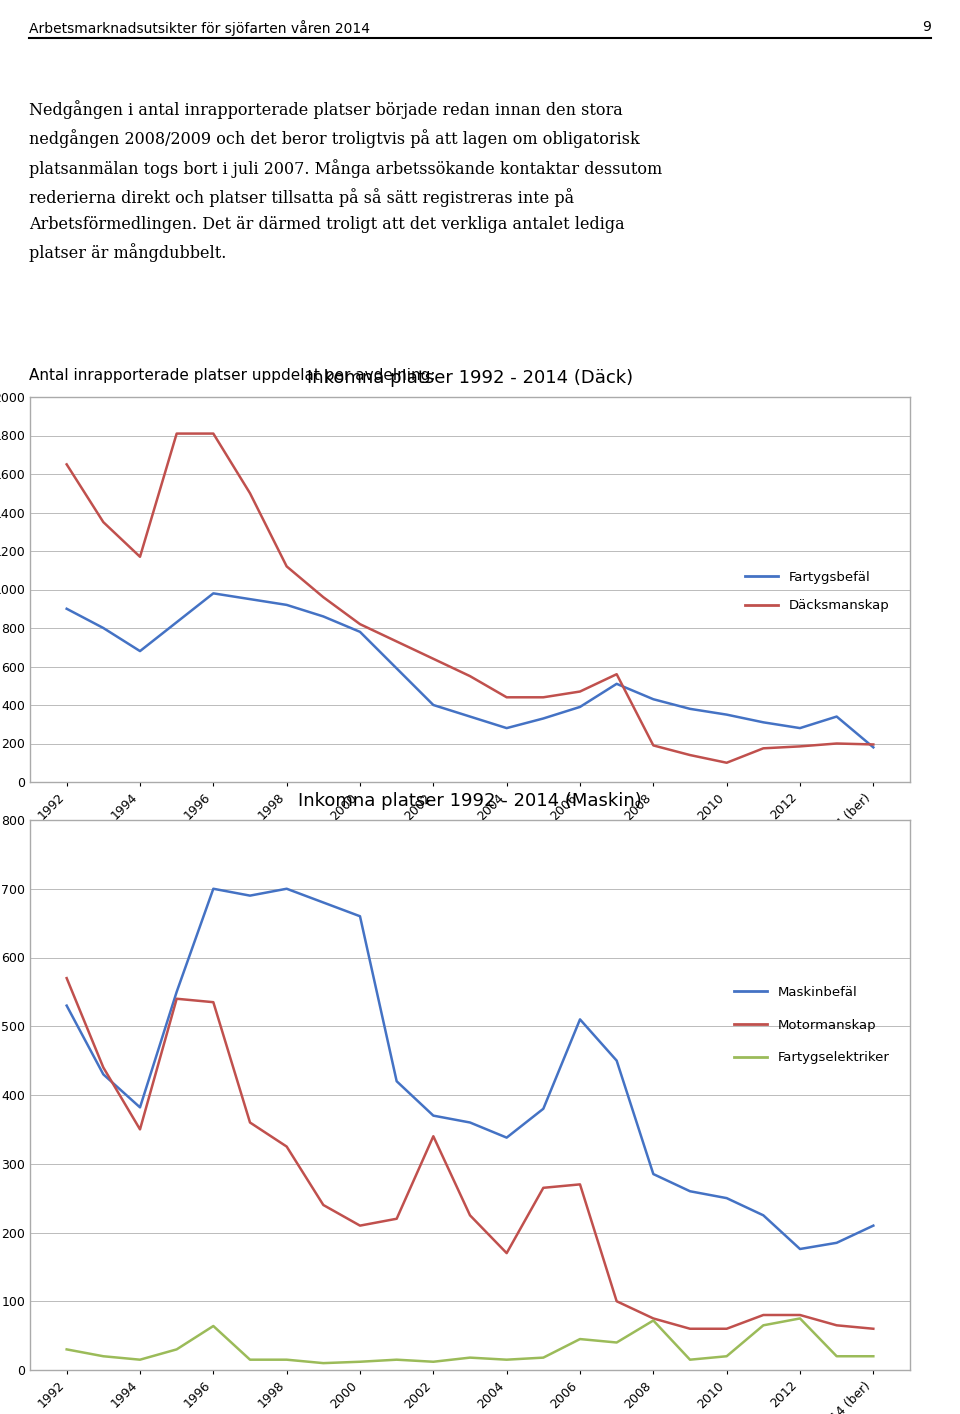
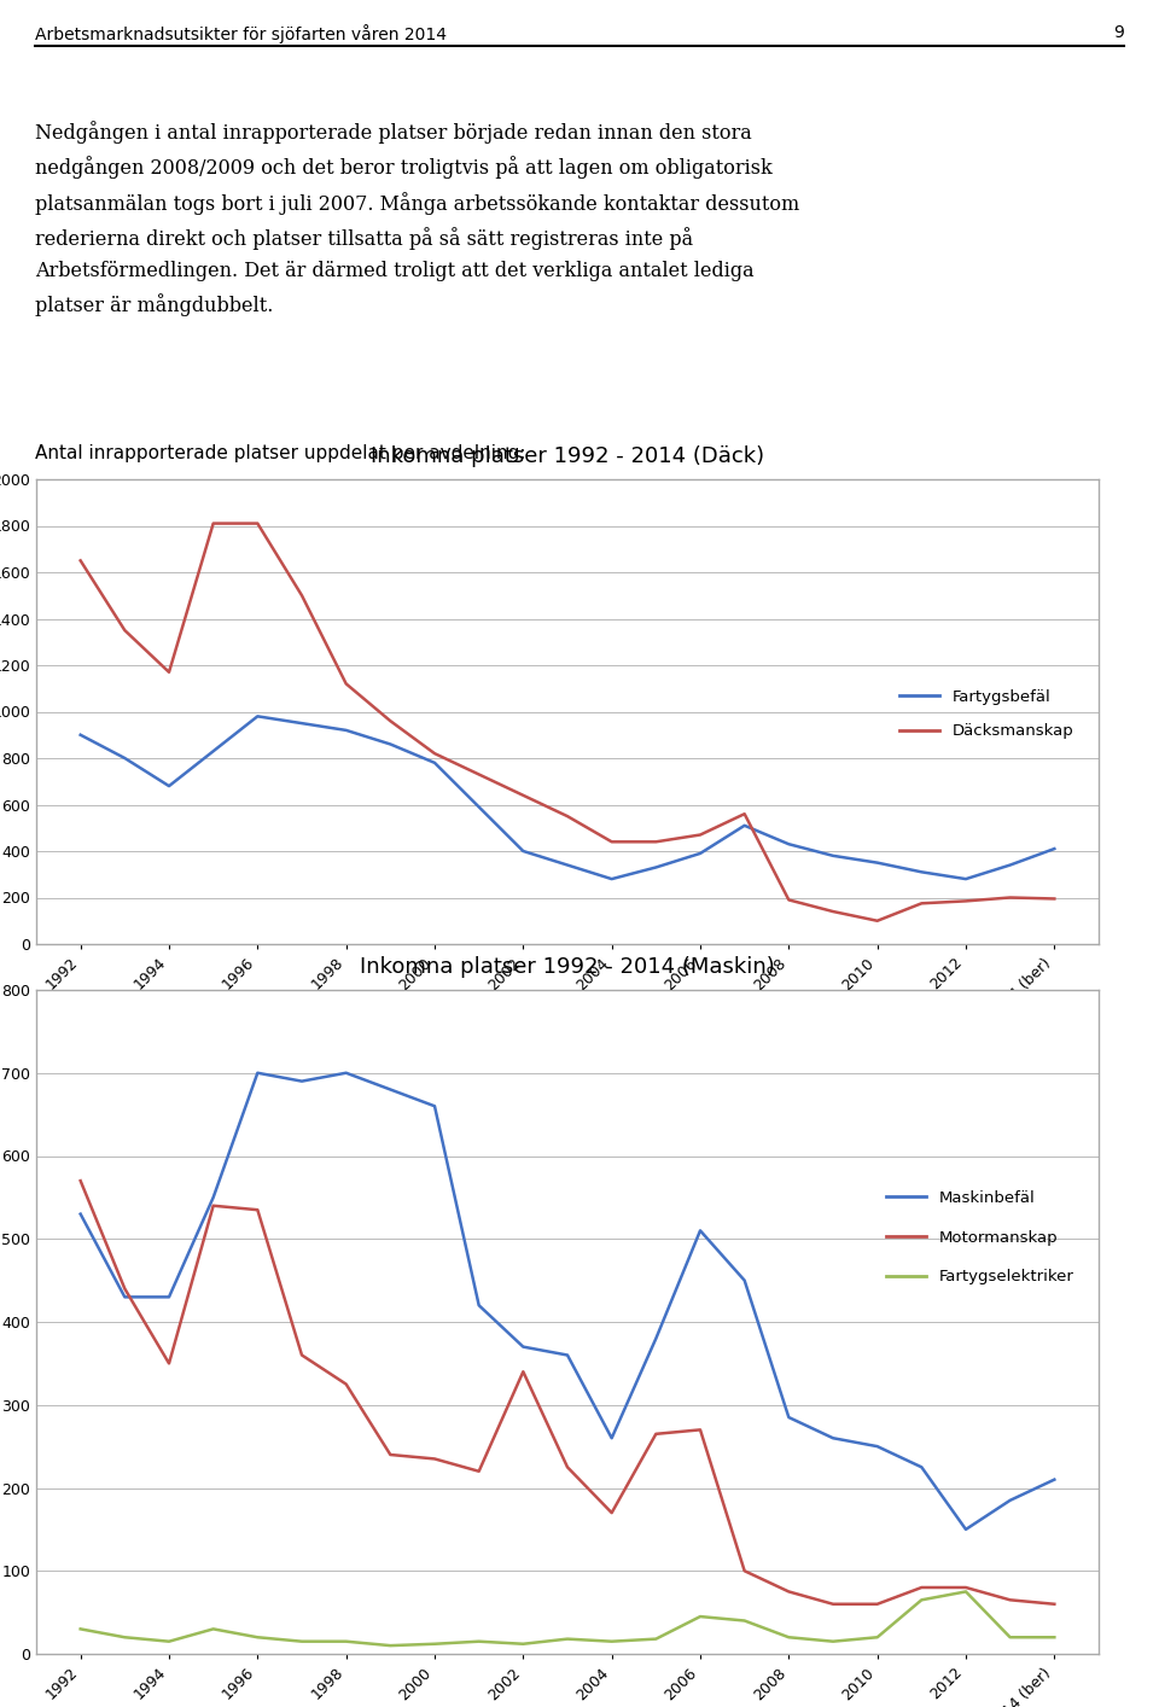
Fartygsbefäl/2014 (ber): 180 -> 410
Inkomna platser 1992 - 2014 (Maskin)/Maskinbefäl/1994: 382 -> 430
Inkomna platser 1992 - 2014 (Maskin)/Fartygselektriker/1996: 64 -> 20
Inkomna platser 1992 - 2014 (Maskin)/Motormanskap/2000: 210 -> 235
Inkomna platser 1992 - 2014 (Maskin)/Maskinbefäl/2004: 338 -> 260
Inkomna platser 1992 - 2014 (Maskin)/Fartygselektriker/2008: 72 -> 20
Inkomna platser 1992 - 2014 (Maskin)/Maskinbefäl/2012: 176 -> 150
